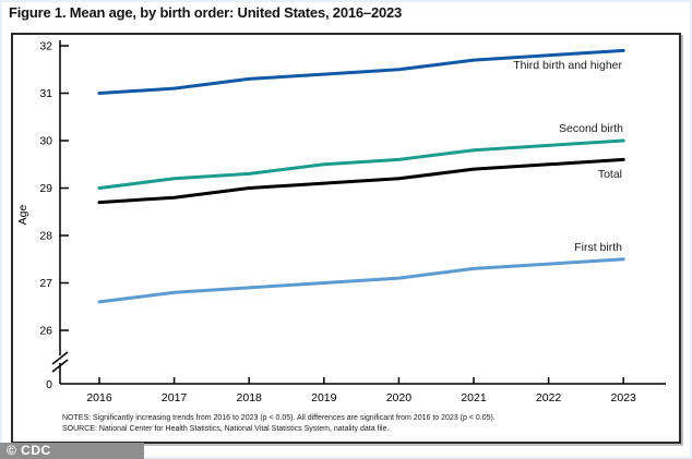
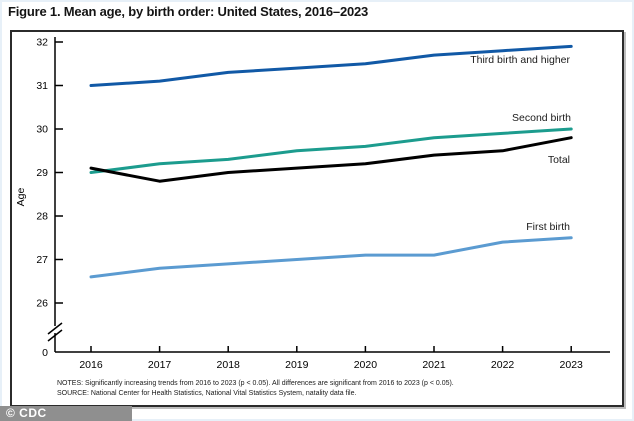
Total/2016: 28.7 -> 29.1
First birth/2021: 27.3 -> 27.1
Total/2023: 29.6 -> 29.8
